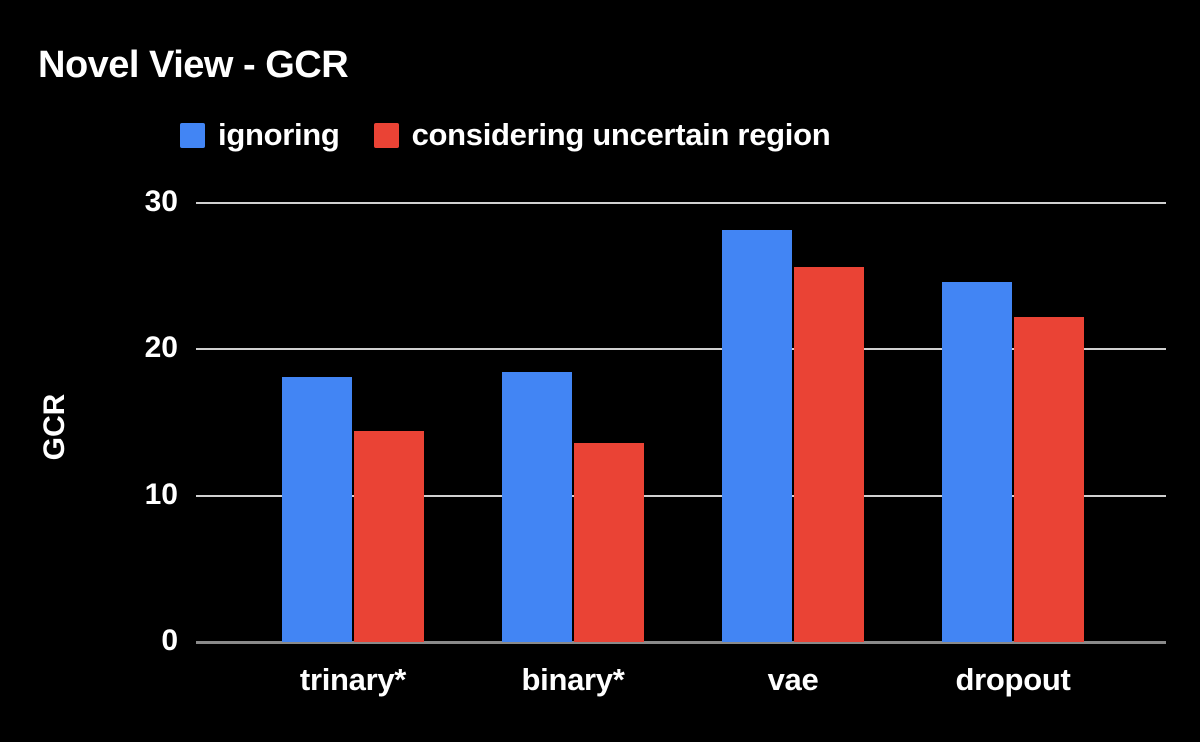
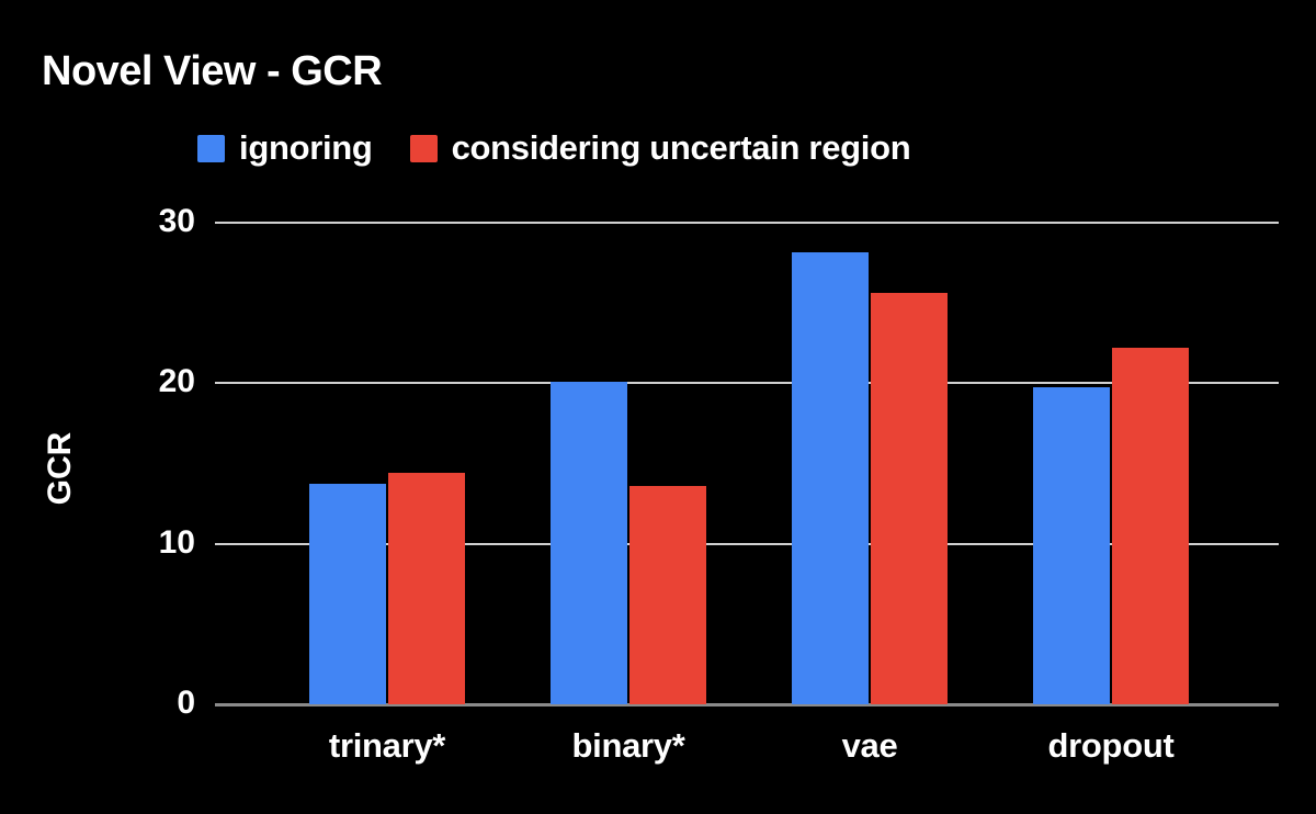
ignoring/trinary*: 18.1 -> 13.7
ignoring/binary*: 18.4 -> 20.1
ignoring/dropout: 24.6 -> 19.7
